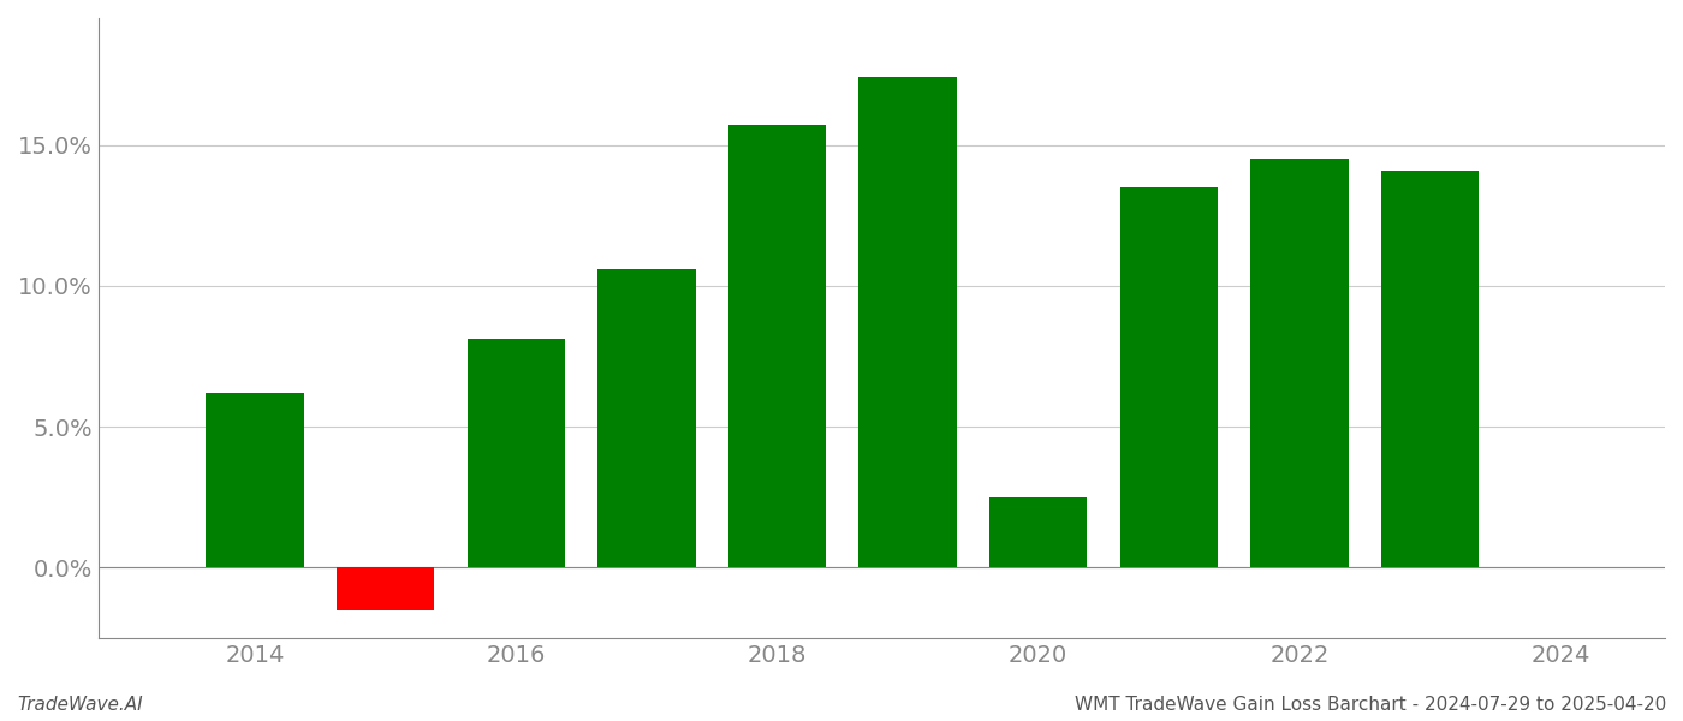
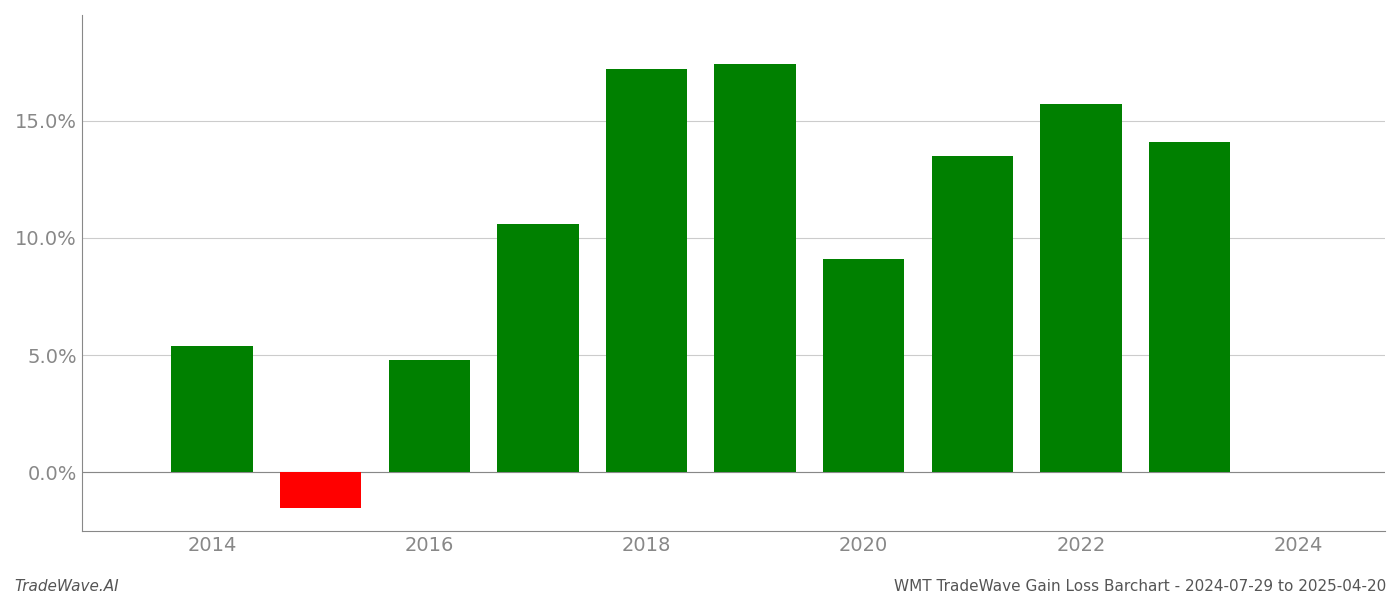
2014: 6.2% -> 5.4%
2016: 8.1% -> 4.8%
2018: 15.7% -> 17.2%
2020: 2.5% -> 9.1%
2022: 14.5% -> 15.7%
